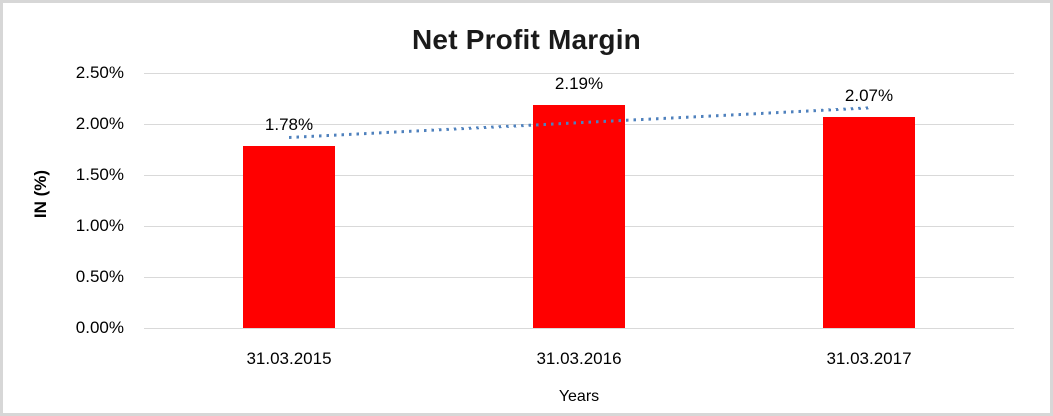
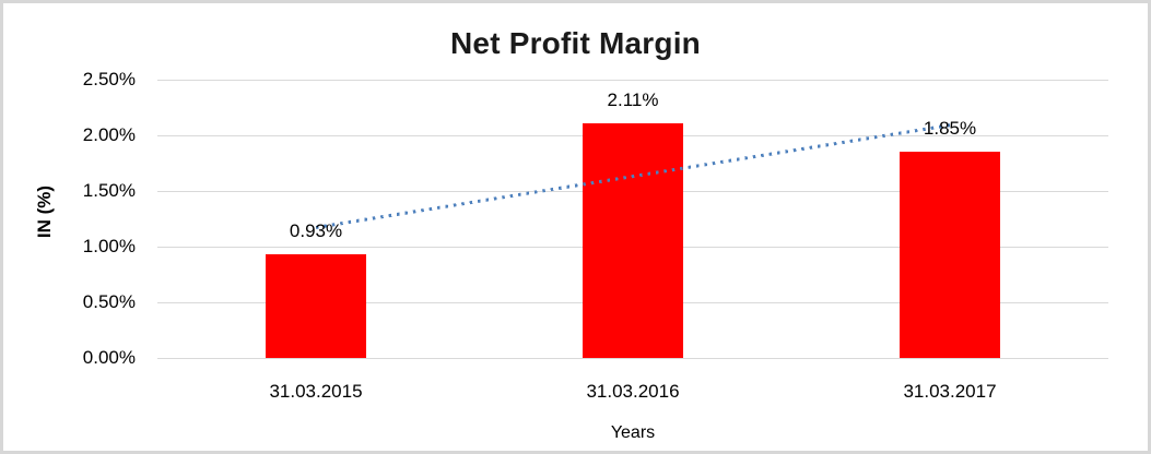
31.03.2015: 1.78% -> 0.93%
31.03.2016: 2.19% -> 2.11%
31.03.2017: 2.07% -> 1.85%
